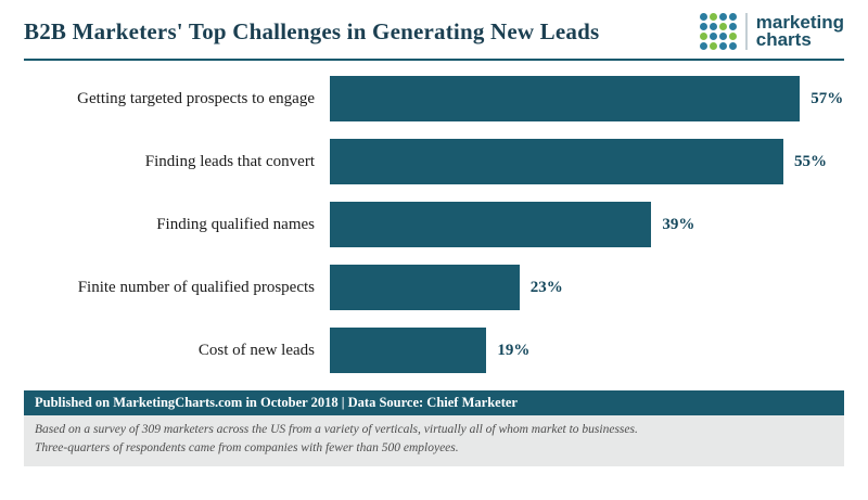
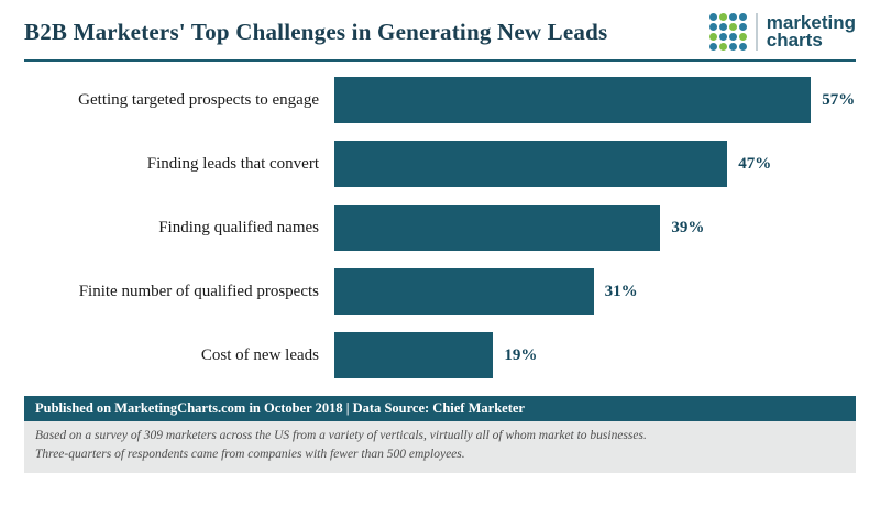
Finding leads that convert: 55% -> 47%
Finite number of qualified prospects: 23% -> 31%
